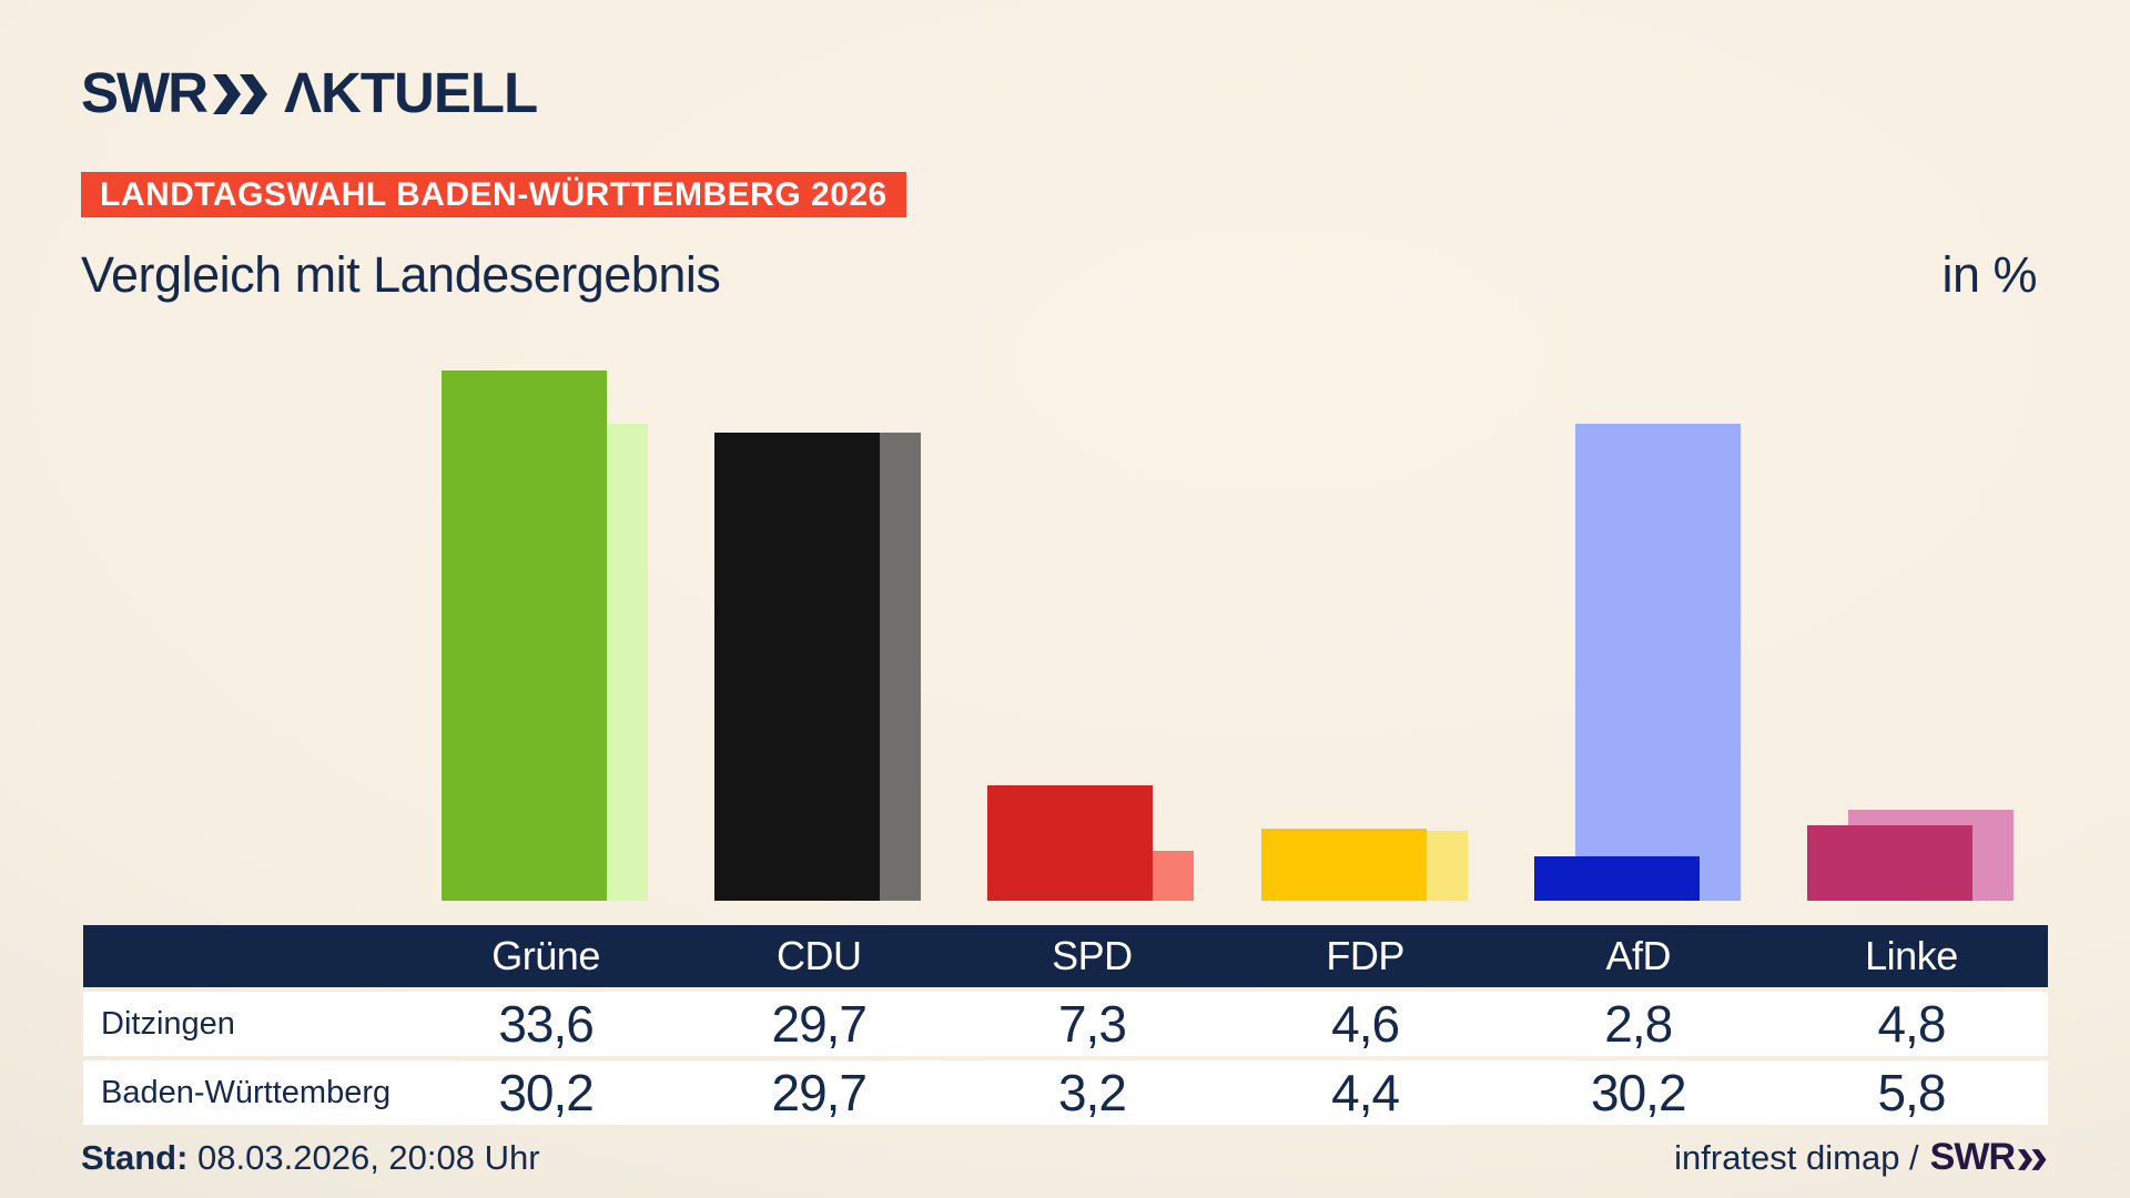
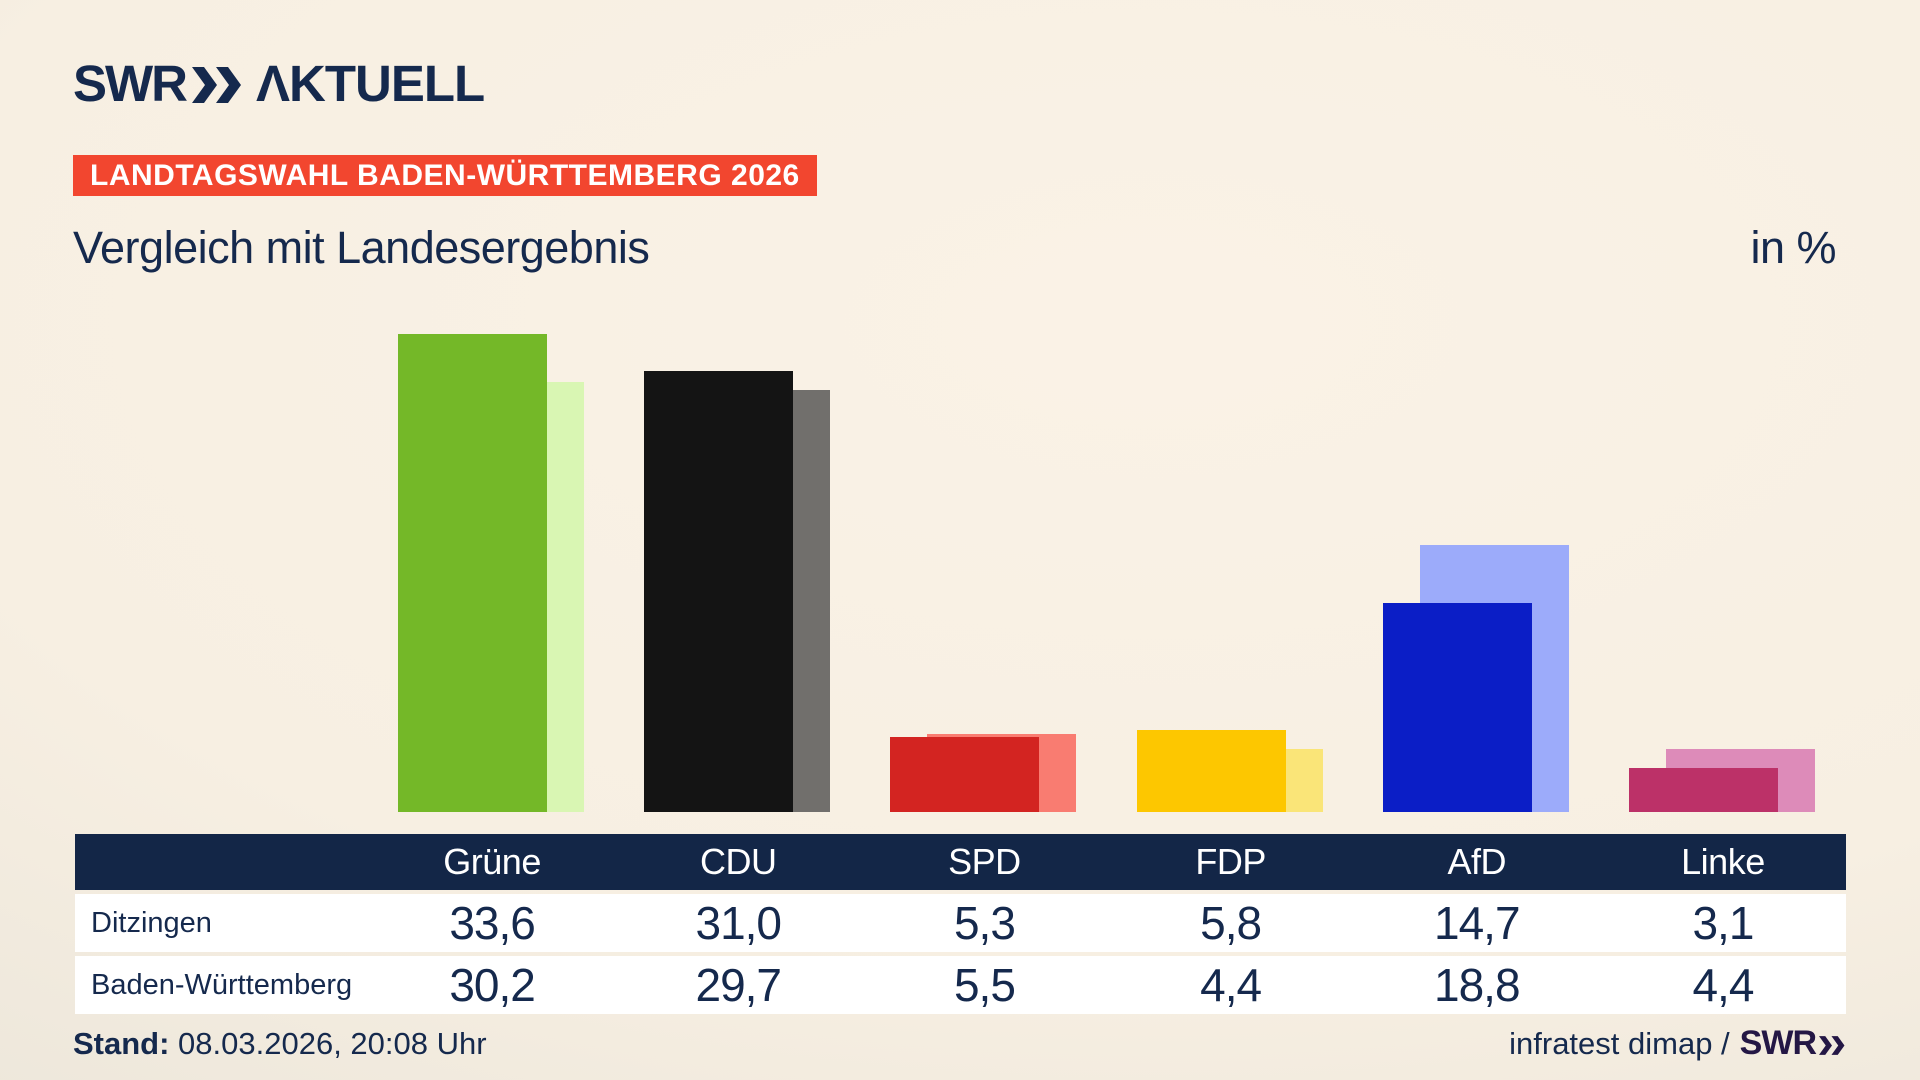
Ditzingen/CDU: 29,7 -> 31,0
Ditzingen/SPD: 7,3 -> 5,3
Baden-Württemberg/SPD: 3,2 -> 5,5
Ditzingen/FDP: 4,6 -> 5,8
Ditzingen/AfD: 2,8 -> 14,7
Baden-Württemberg/AfD: 30,2 -> 18,8
Ditzingen/Linke: 4,8 -> 3,1
Baden-Württemberg/Linke: 5,8 -> 4,4
